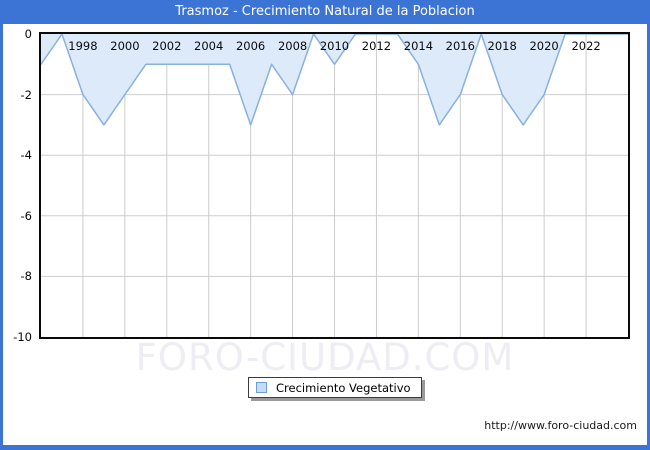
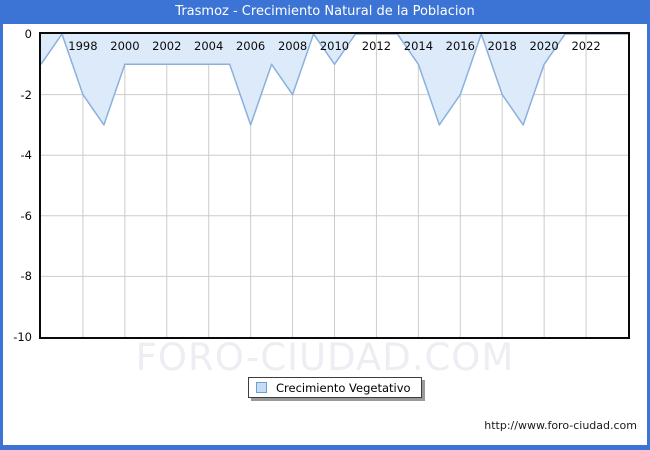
2000: -2 -> -1
2020: -2 -> -1
